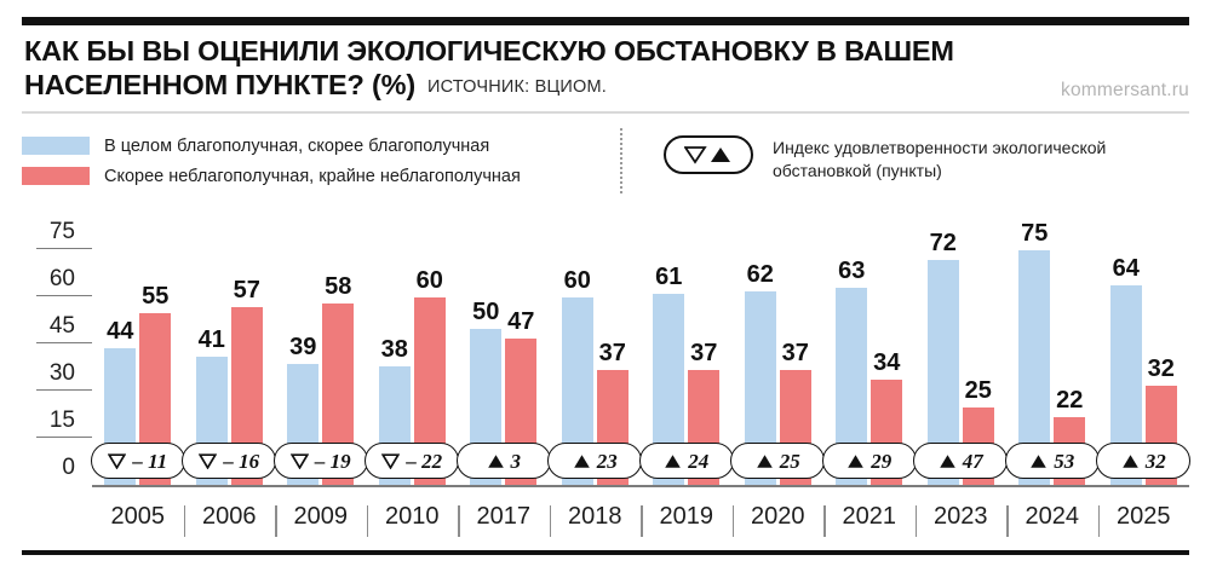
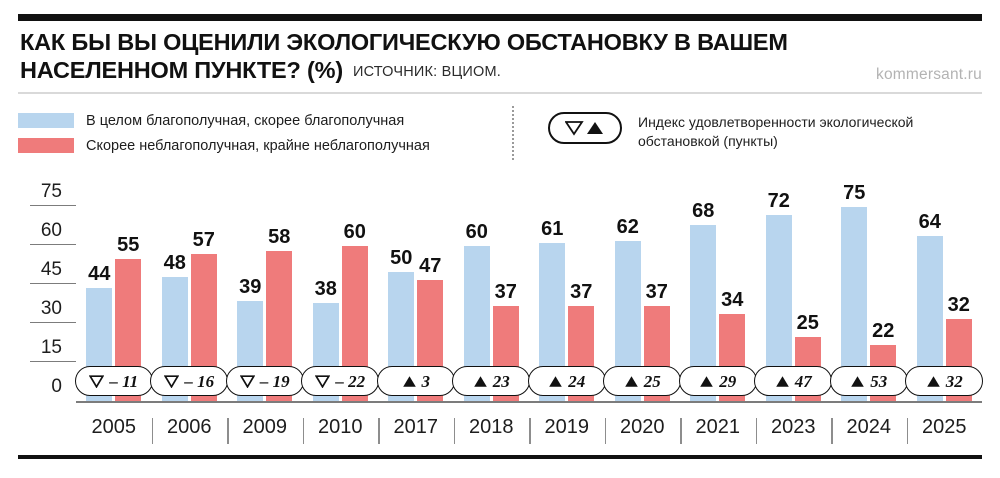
В целом благополучная, скорее благополучная/2006: 41 -> 48
В целом благополучная, скорее благополучная/2021: 63 -> 68
